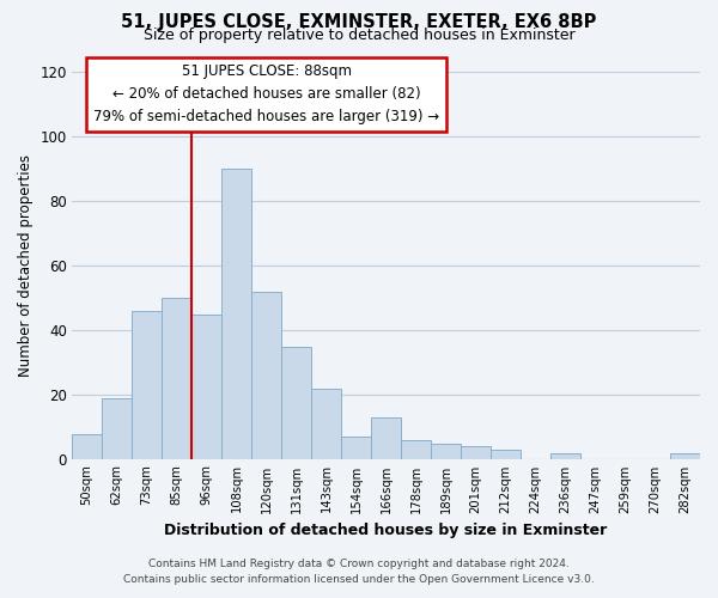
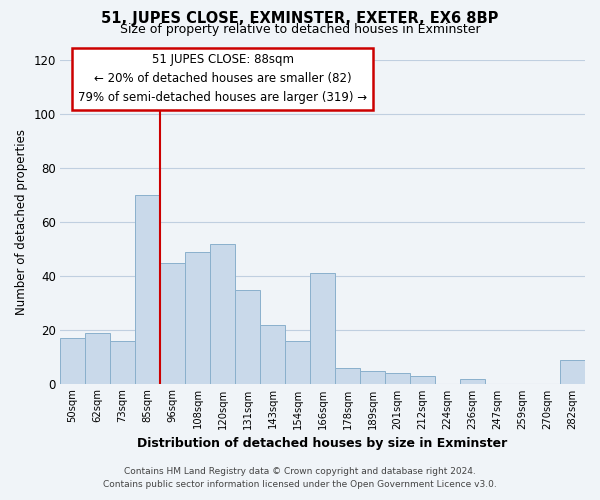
50sqm: 8 -> 17
73sqm: 46 -> 16
85sqm: 50 -> 70
108sqm: 90 -> 49
154sqm: 7 -> 16
166sqm: 13 -> 41
282sqm: 2 -> 9
